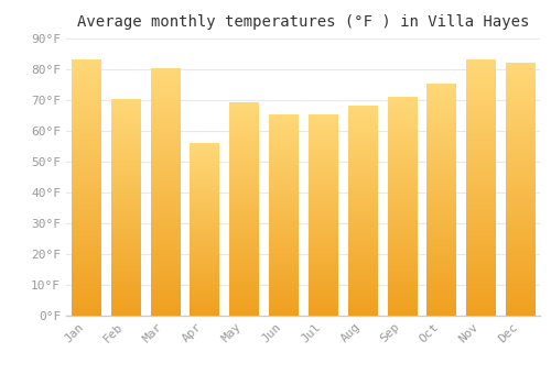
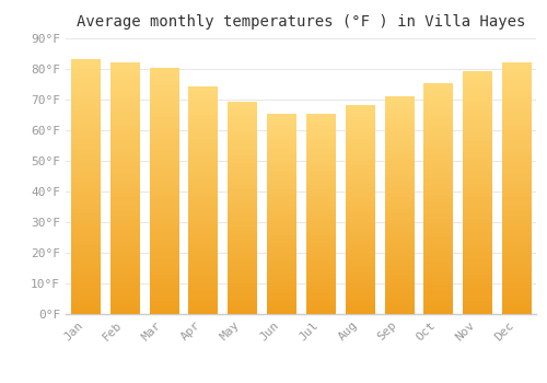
Feb: 70°F -> 82°F
Apr: 56°F -> 74°F
Nov: 83°F -> 79°F
